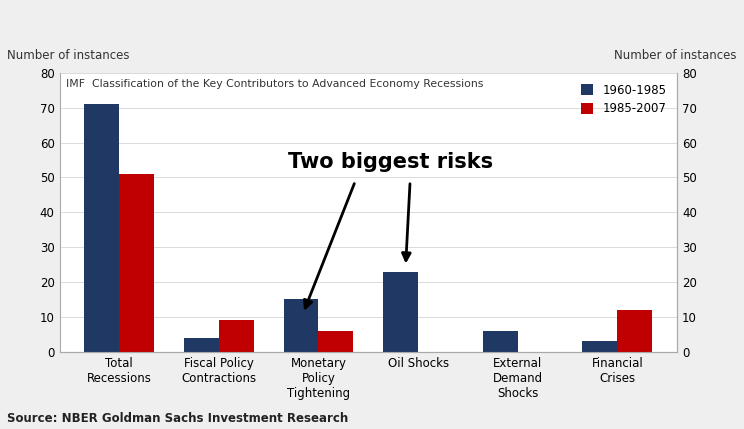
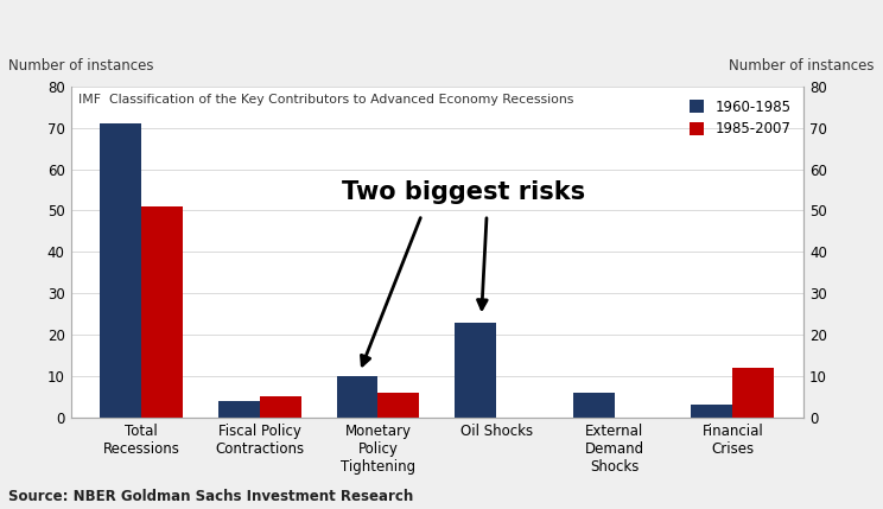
1985-2007/Fiscal Policy Contractions: 9 -> 5
1960-1985/Monetary Policy Tightening: 15 -> 10
